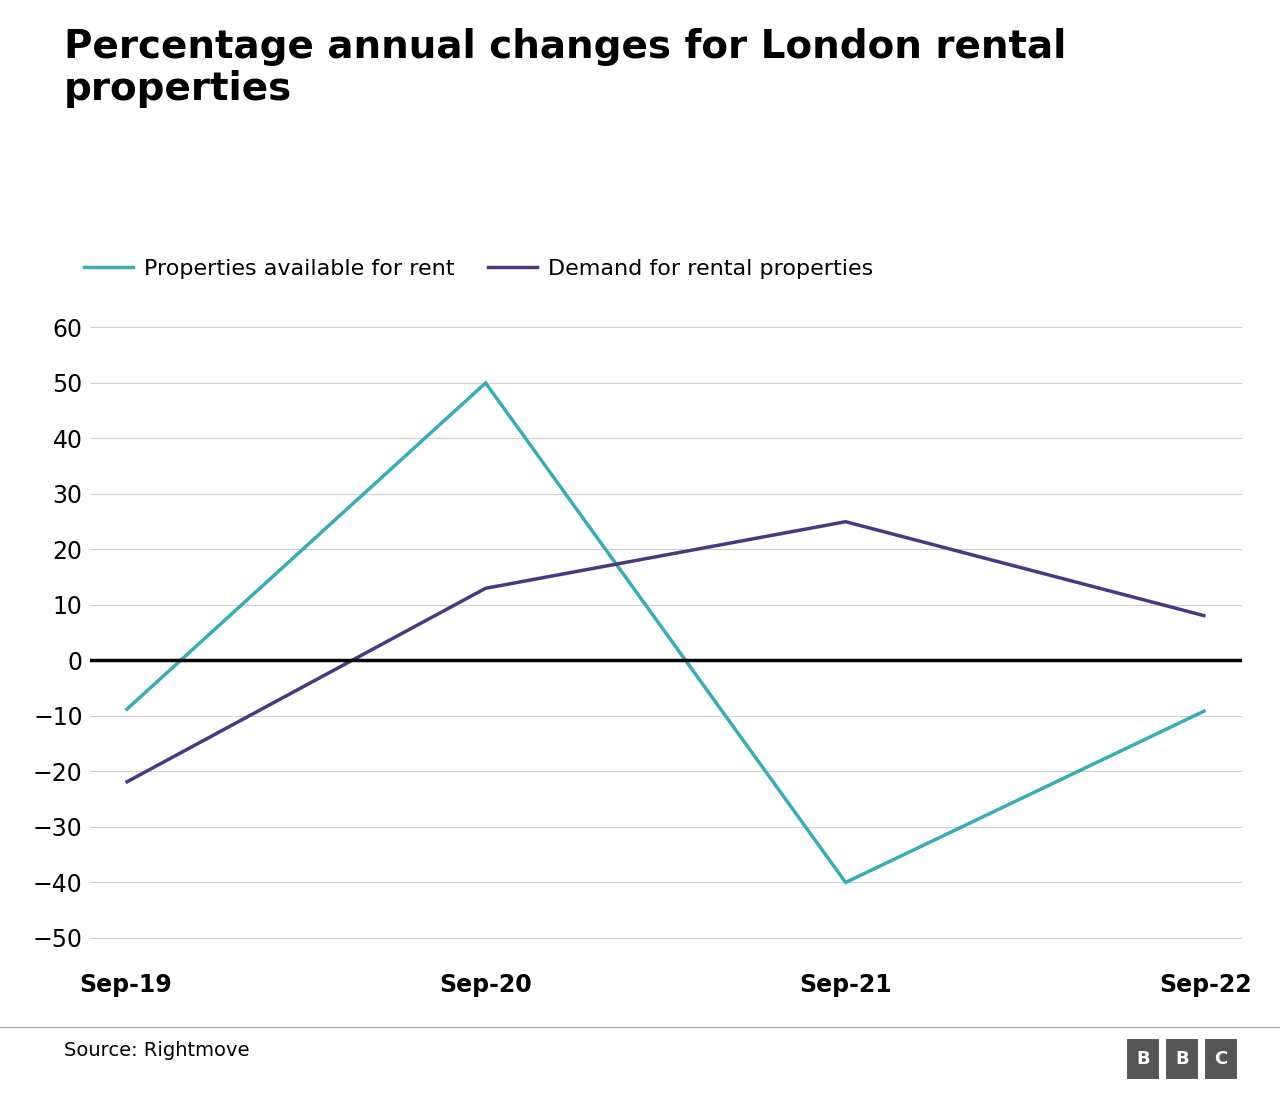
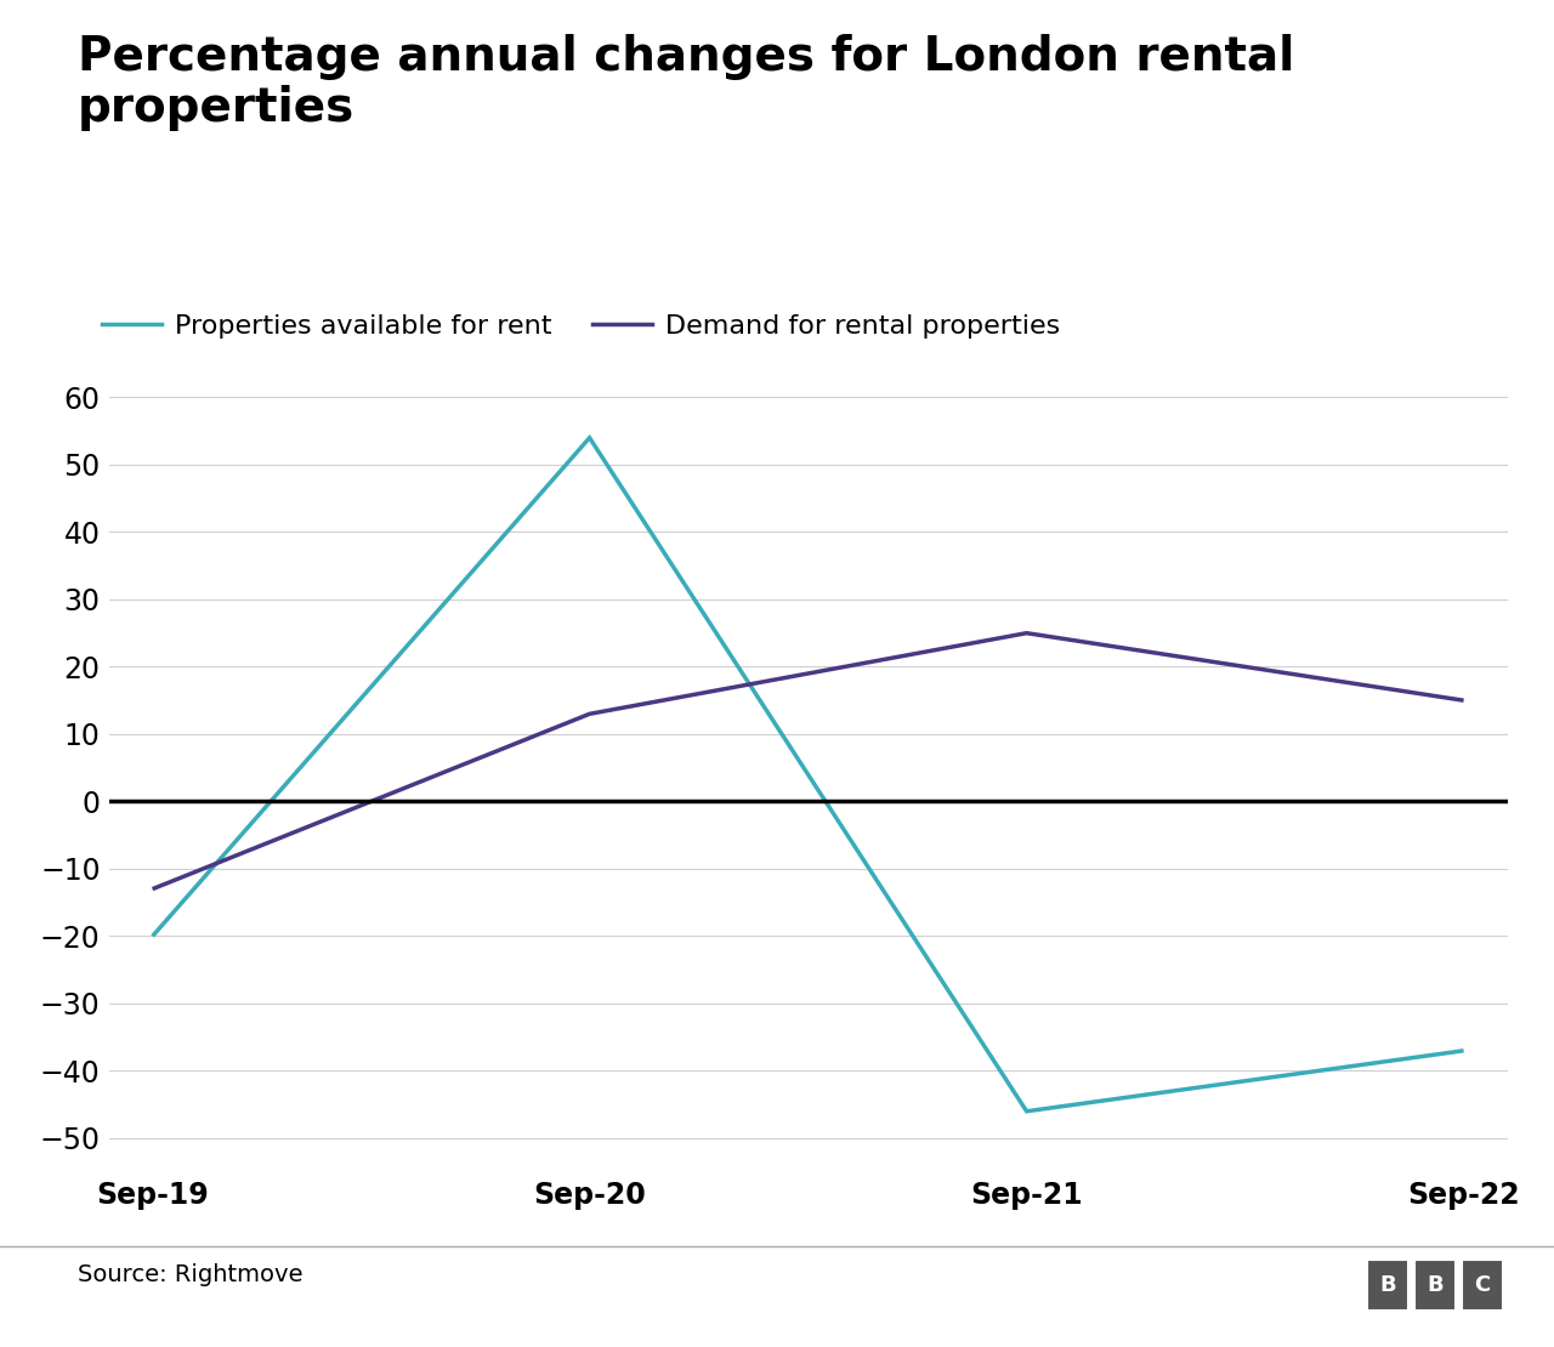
Properties available for rent/Sep-19: -9 -> -20
Demand for rental properties/Sep-19: -22 -> -13
Properties available for rent/Sep-20: 50 -> 54
Properties available for rent/Sep-21: -40 -> -46
Properties available for rent/Sep-22: -9 -> -37
Demand for rental properties/Sep-22: 8 -> 15
